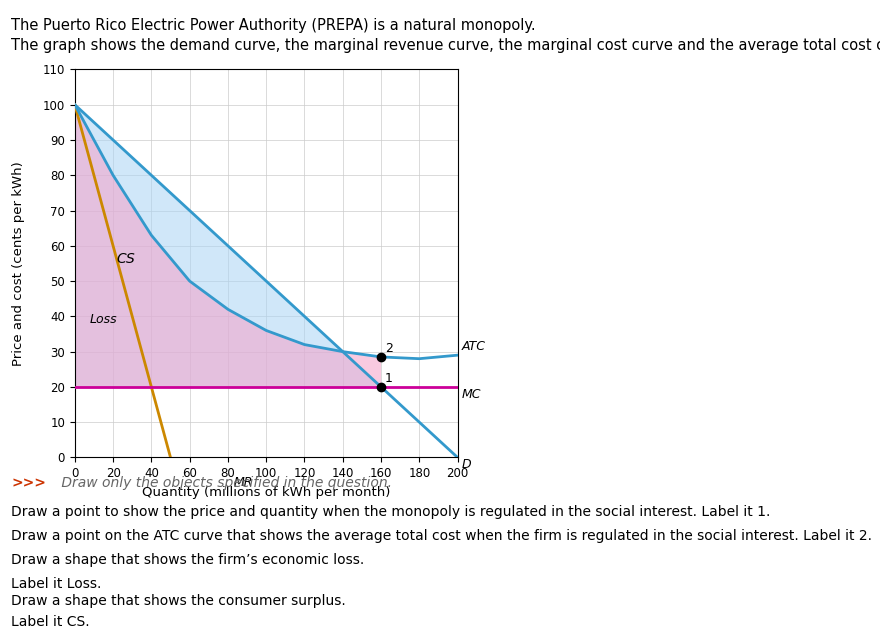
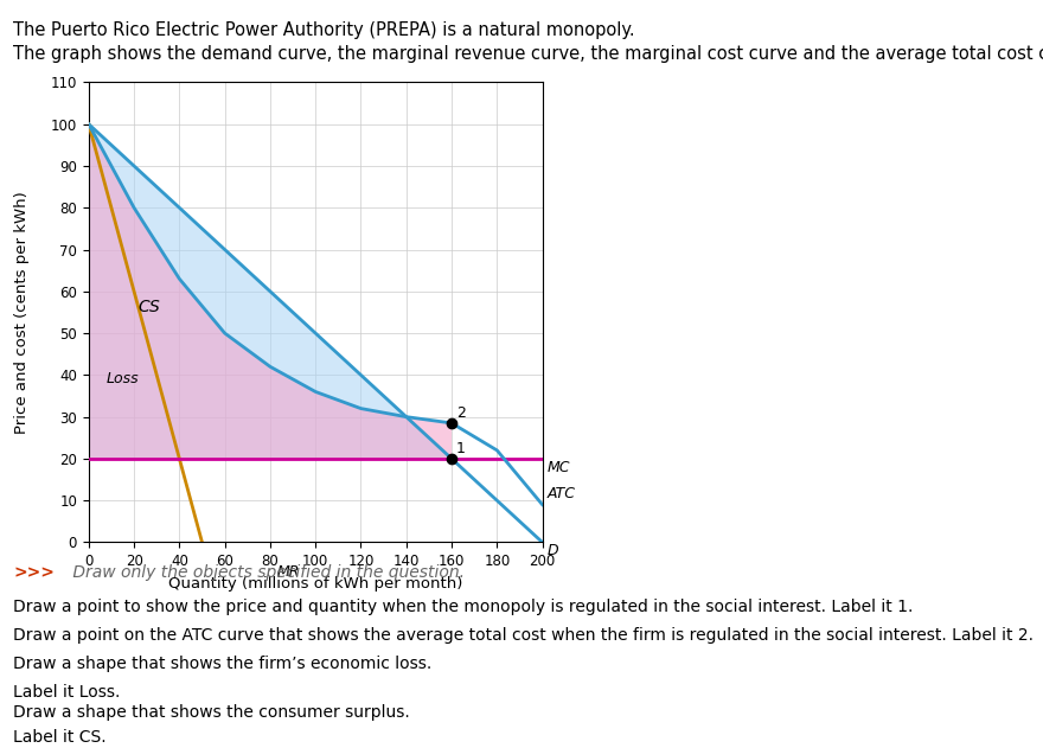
180: 28.0 -> 22.0
200: 29.0 -> 9.0
